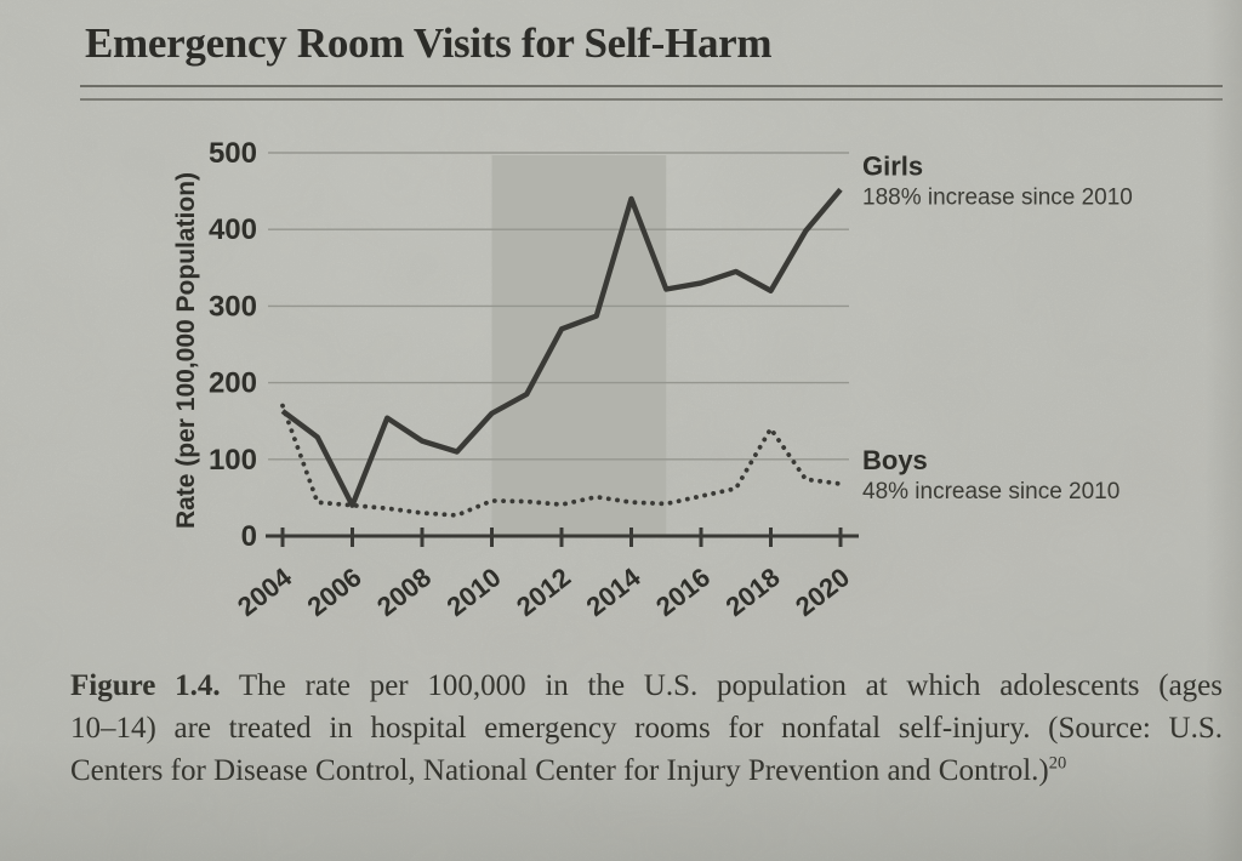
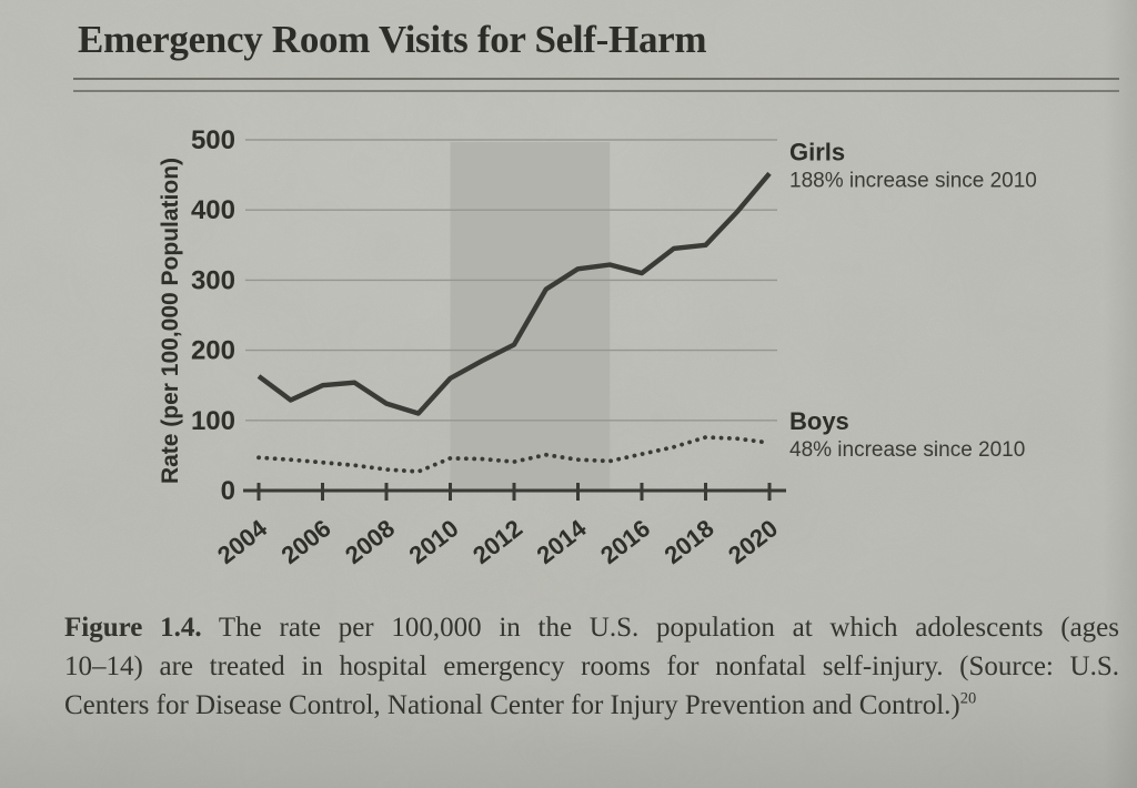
Boys/2004: 170 -> 50
Girls/2006: 40 -> 150
Girls/2012: 270 -> 210
Girls/2014: 440 -> 320
Girls/2016: 330 -> 310
Girls/2018: 320 -> 350
Boys/2018: 140 -> 80
